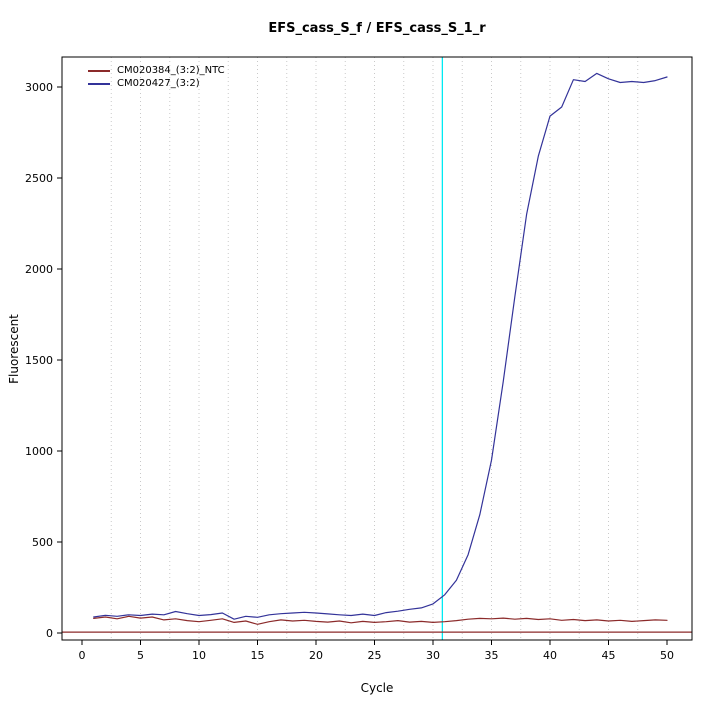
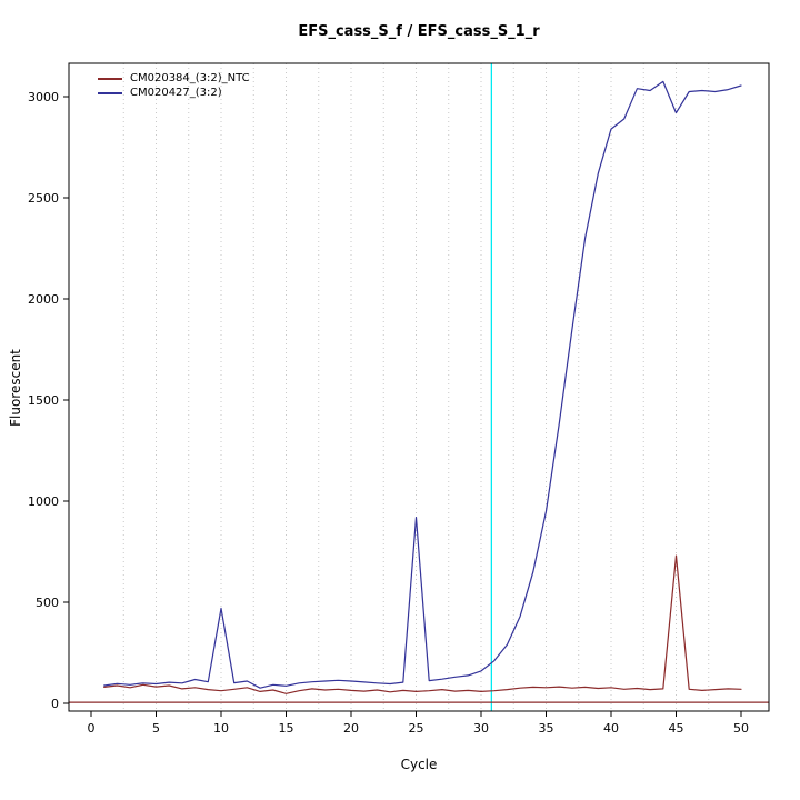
CM020427_(3:2)/10: 100 -> 470
CM020427_(3:2)/25: 100 -> 920
CM020384_(3:2)_NTC/45: 70 -> 730
CM020427_(3:2)/45: 3040 -> 2920
